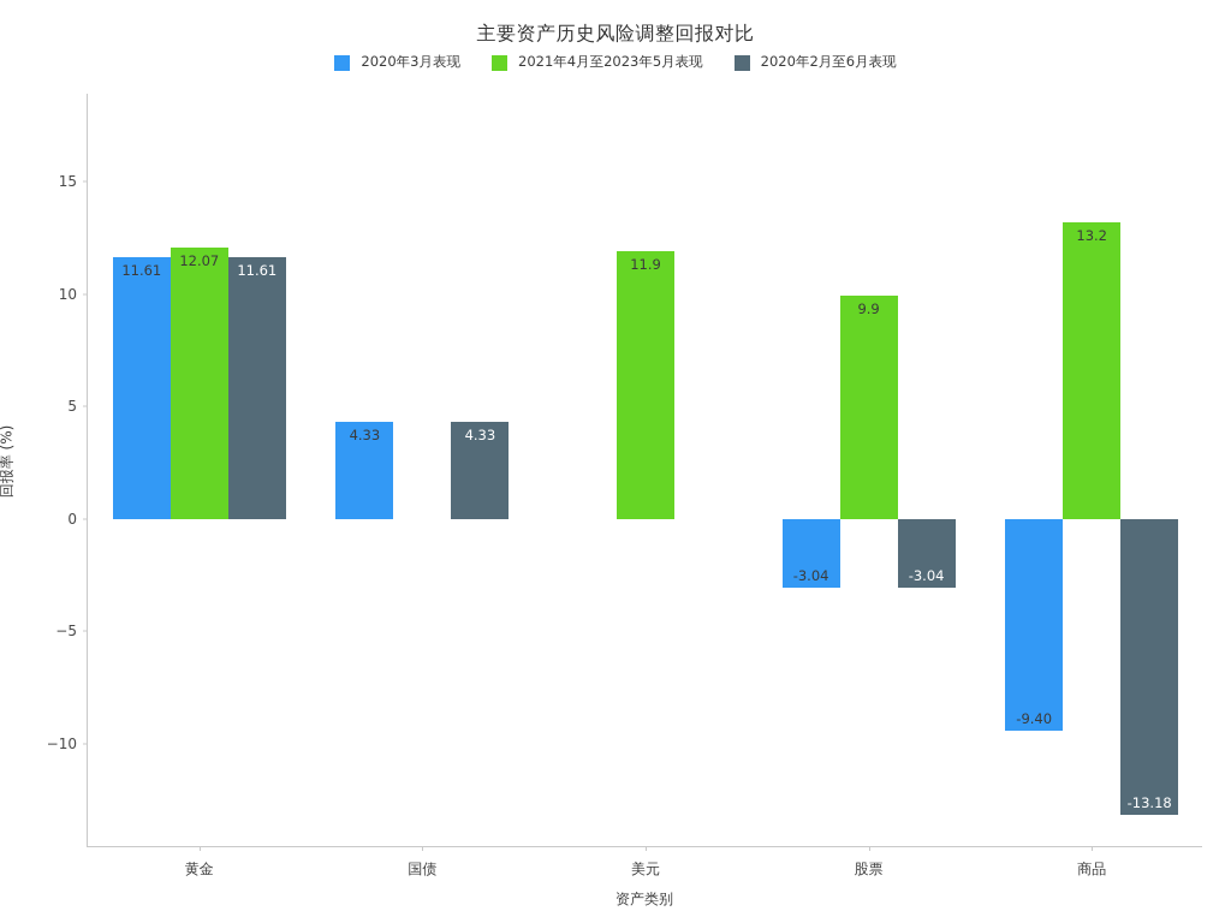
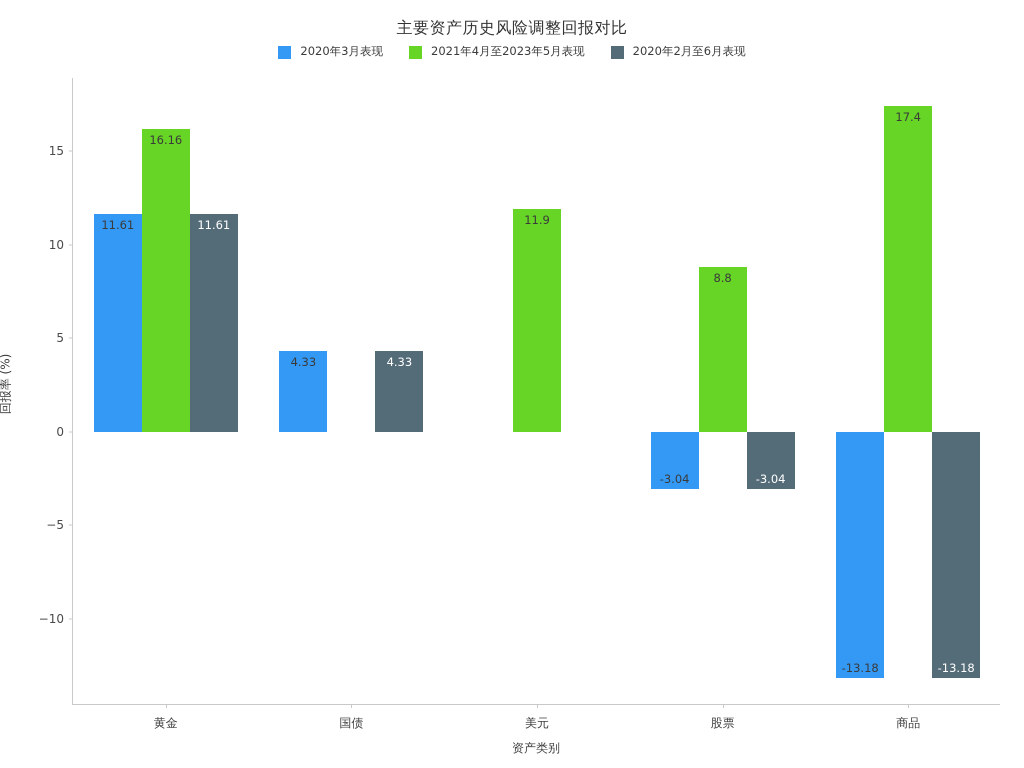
2021年4月至2023年5月表现/黄金: 12.07 -> 16.16
2021年4月至2023年5月表现/股票: 9.9 -> 8.8
2020年3月表现/商品: -9.40 -> -13.18
2021年4月至2023年5月表现/商品: 13.2 -> 17.4
